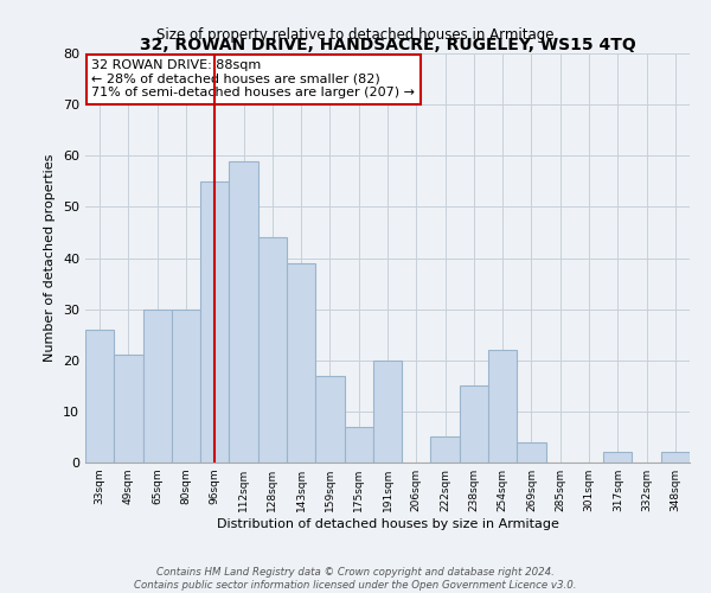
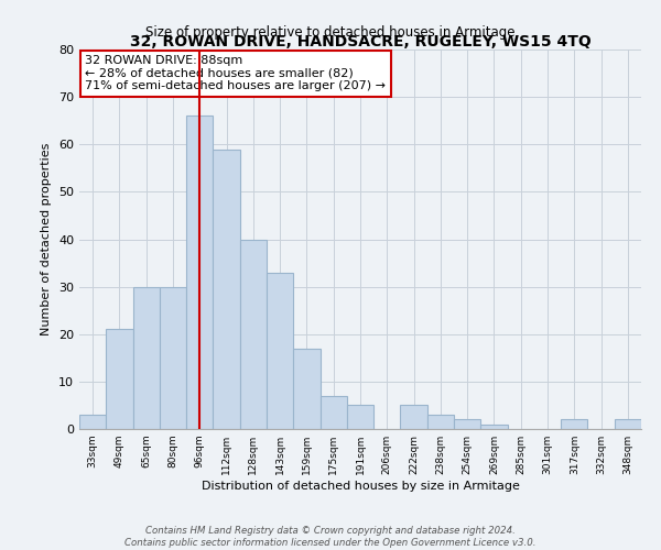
33sqm: 26 -> 3
96sqm: 55 -> 66
128sqm: 44 -> 40
143sqm: 39 -> 33
191sqm: 20 -> 5
238sqm: 15 -> 3
254sqm: 22 -> 2
269sqm: 4 -> 1
